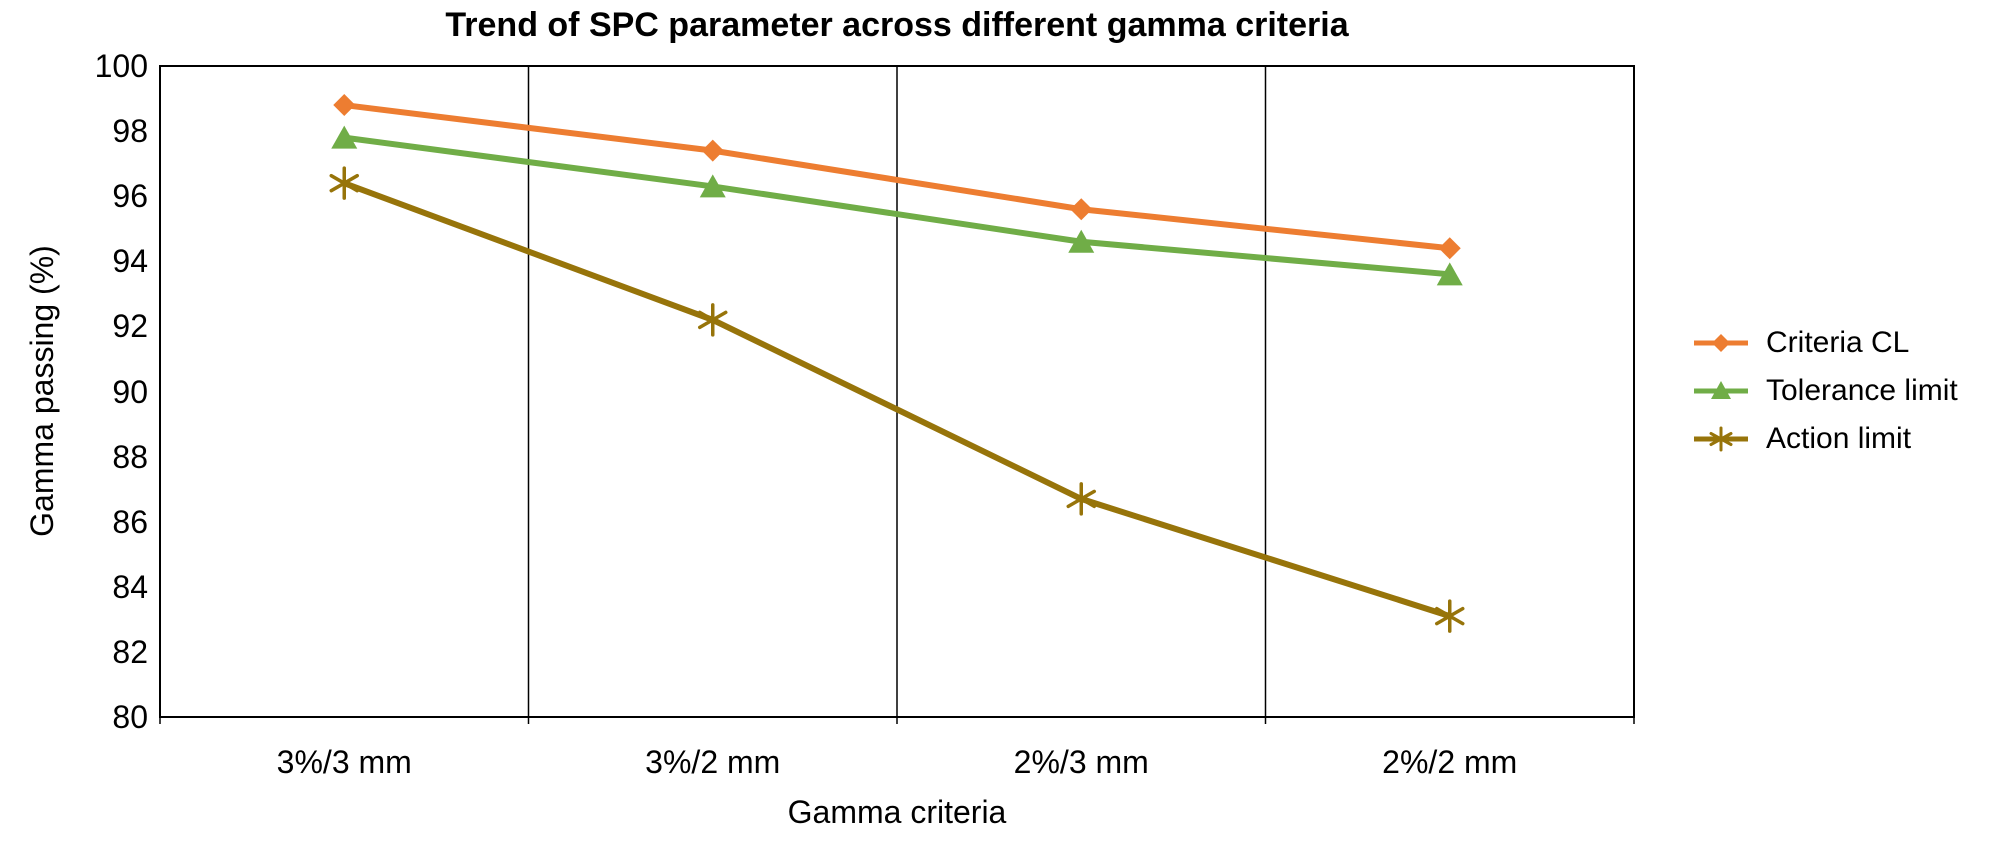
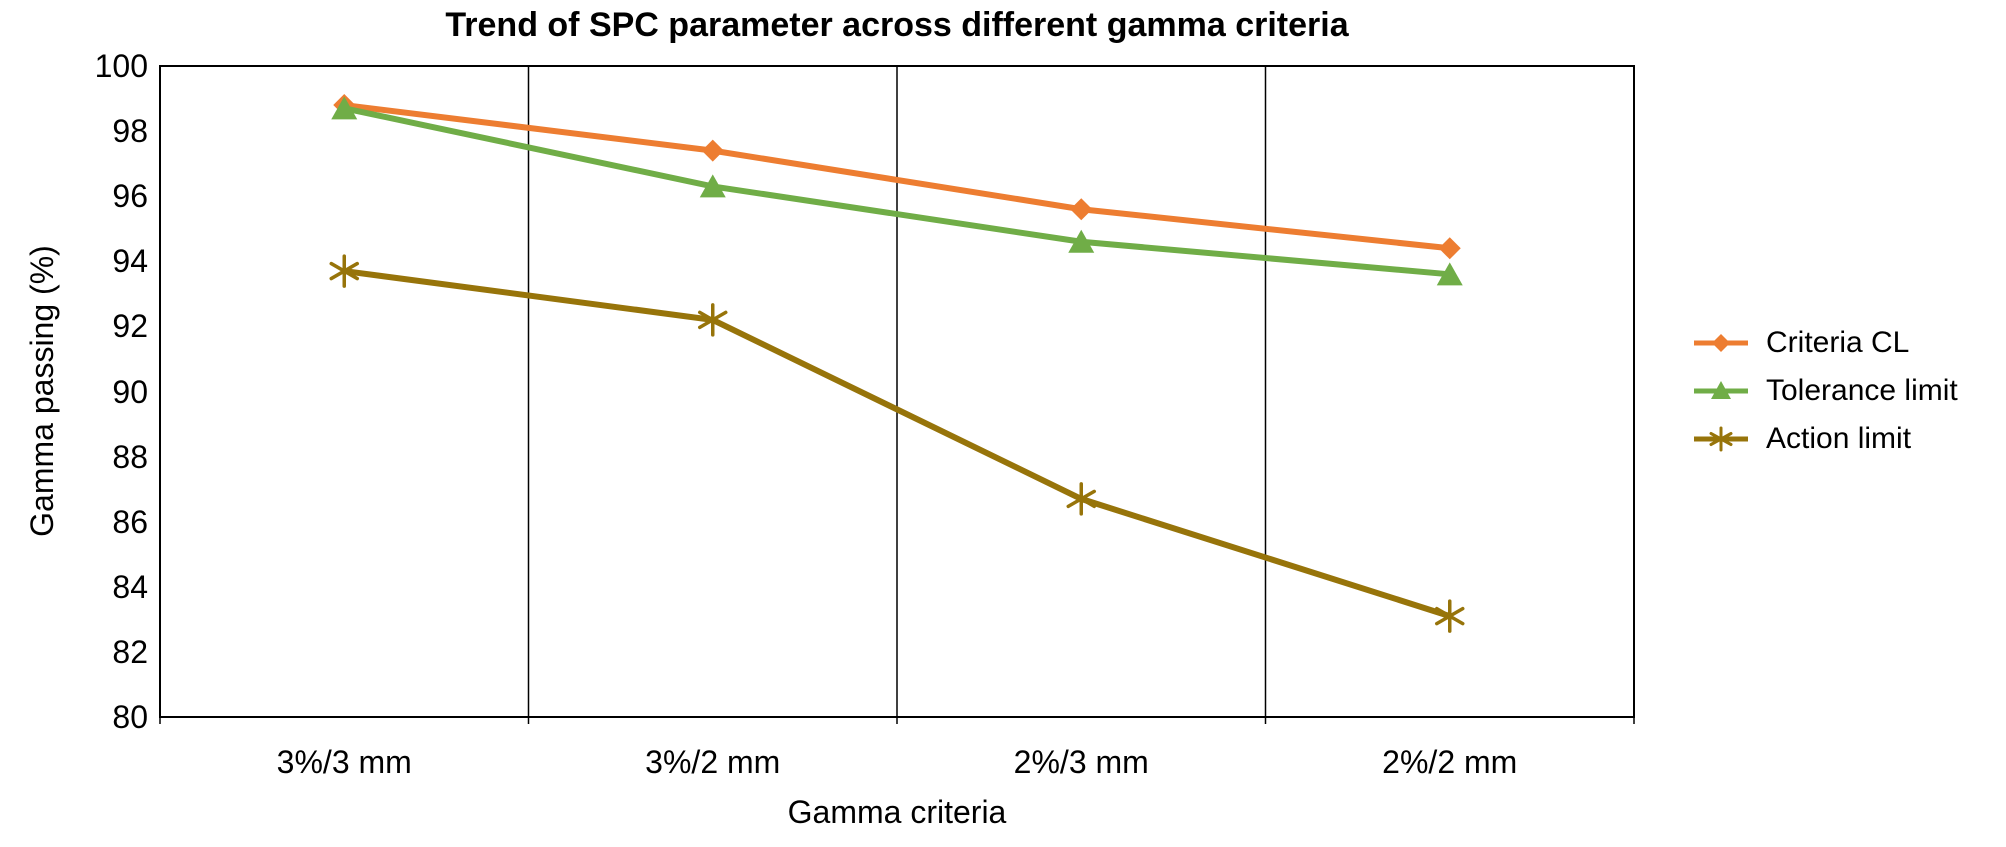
Tolerance limit/3%/3 mm: 97.8 -> 98.7
Action limit/3%/3 mm: 96.4 -> 93.7
